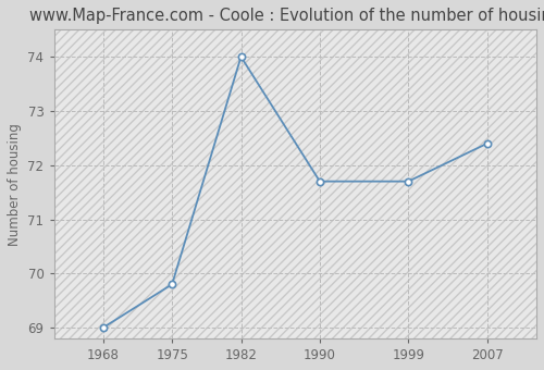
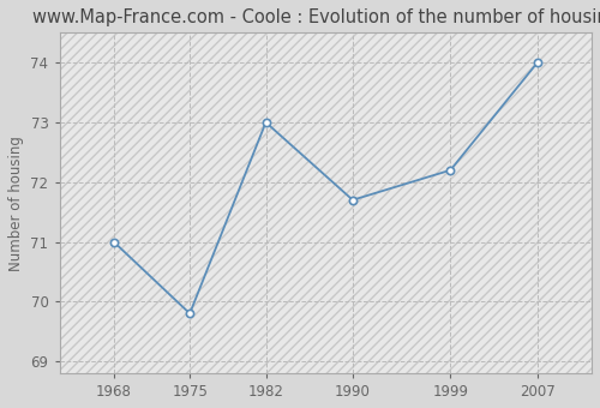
1968: 69.0 -> 71.0
1982: 74.0 -> 73.0
1999: 71.7 -> 72.2
2007: 72.4 -> 74.0
